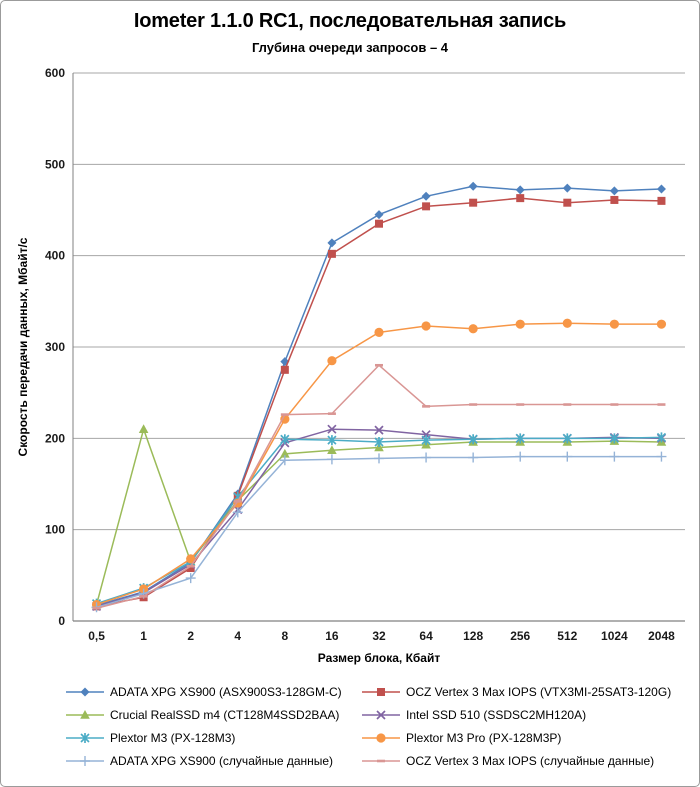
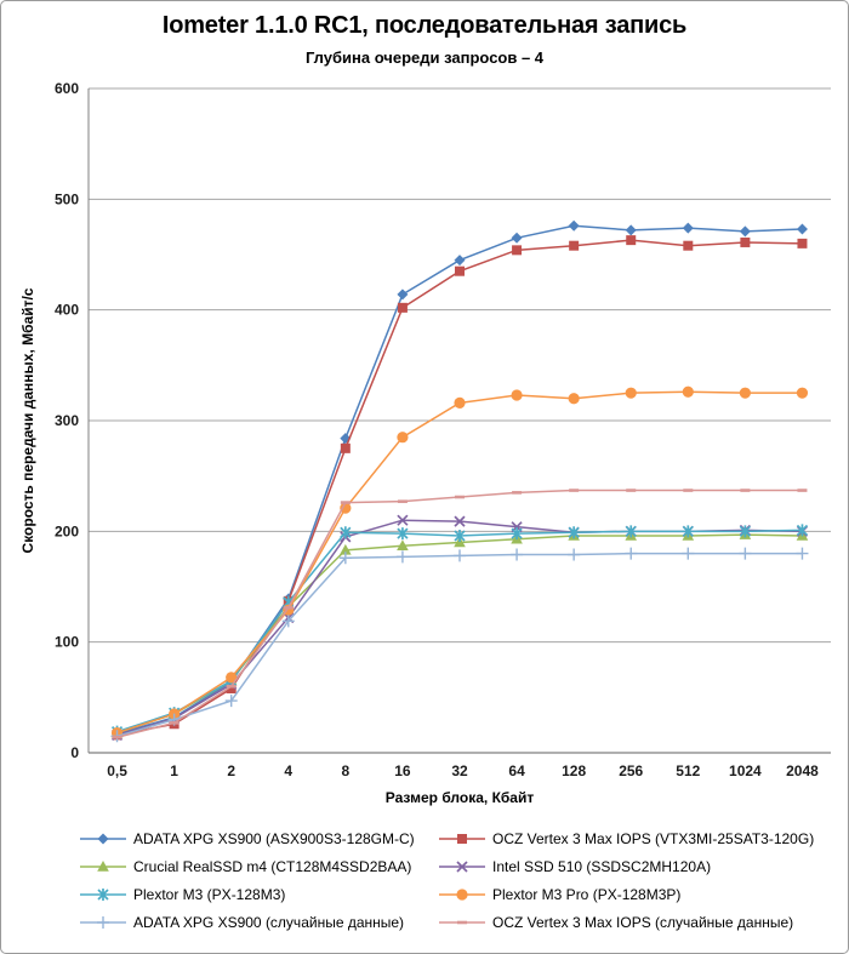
Crucial RealSSD m4 (CT128M4SSD2BAA)/1: 210 -> 40
OCZ Vertex 3 Max IOPS (случайные данные)/32: 280 -> 230
